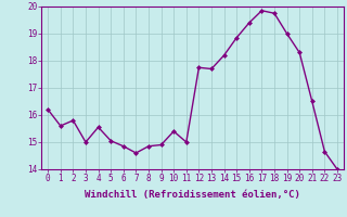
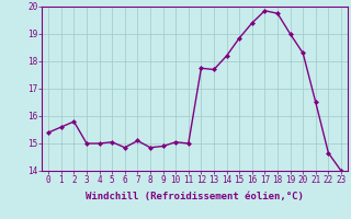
0: 16.20 -> 15.40
4: 15.55 -> 15.00
7: 14.60 -> 15.10
10: 15.40 -> 15.05
